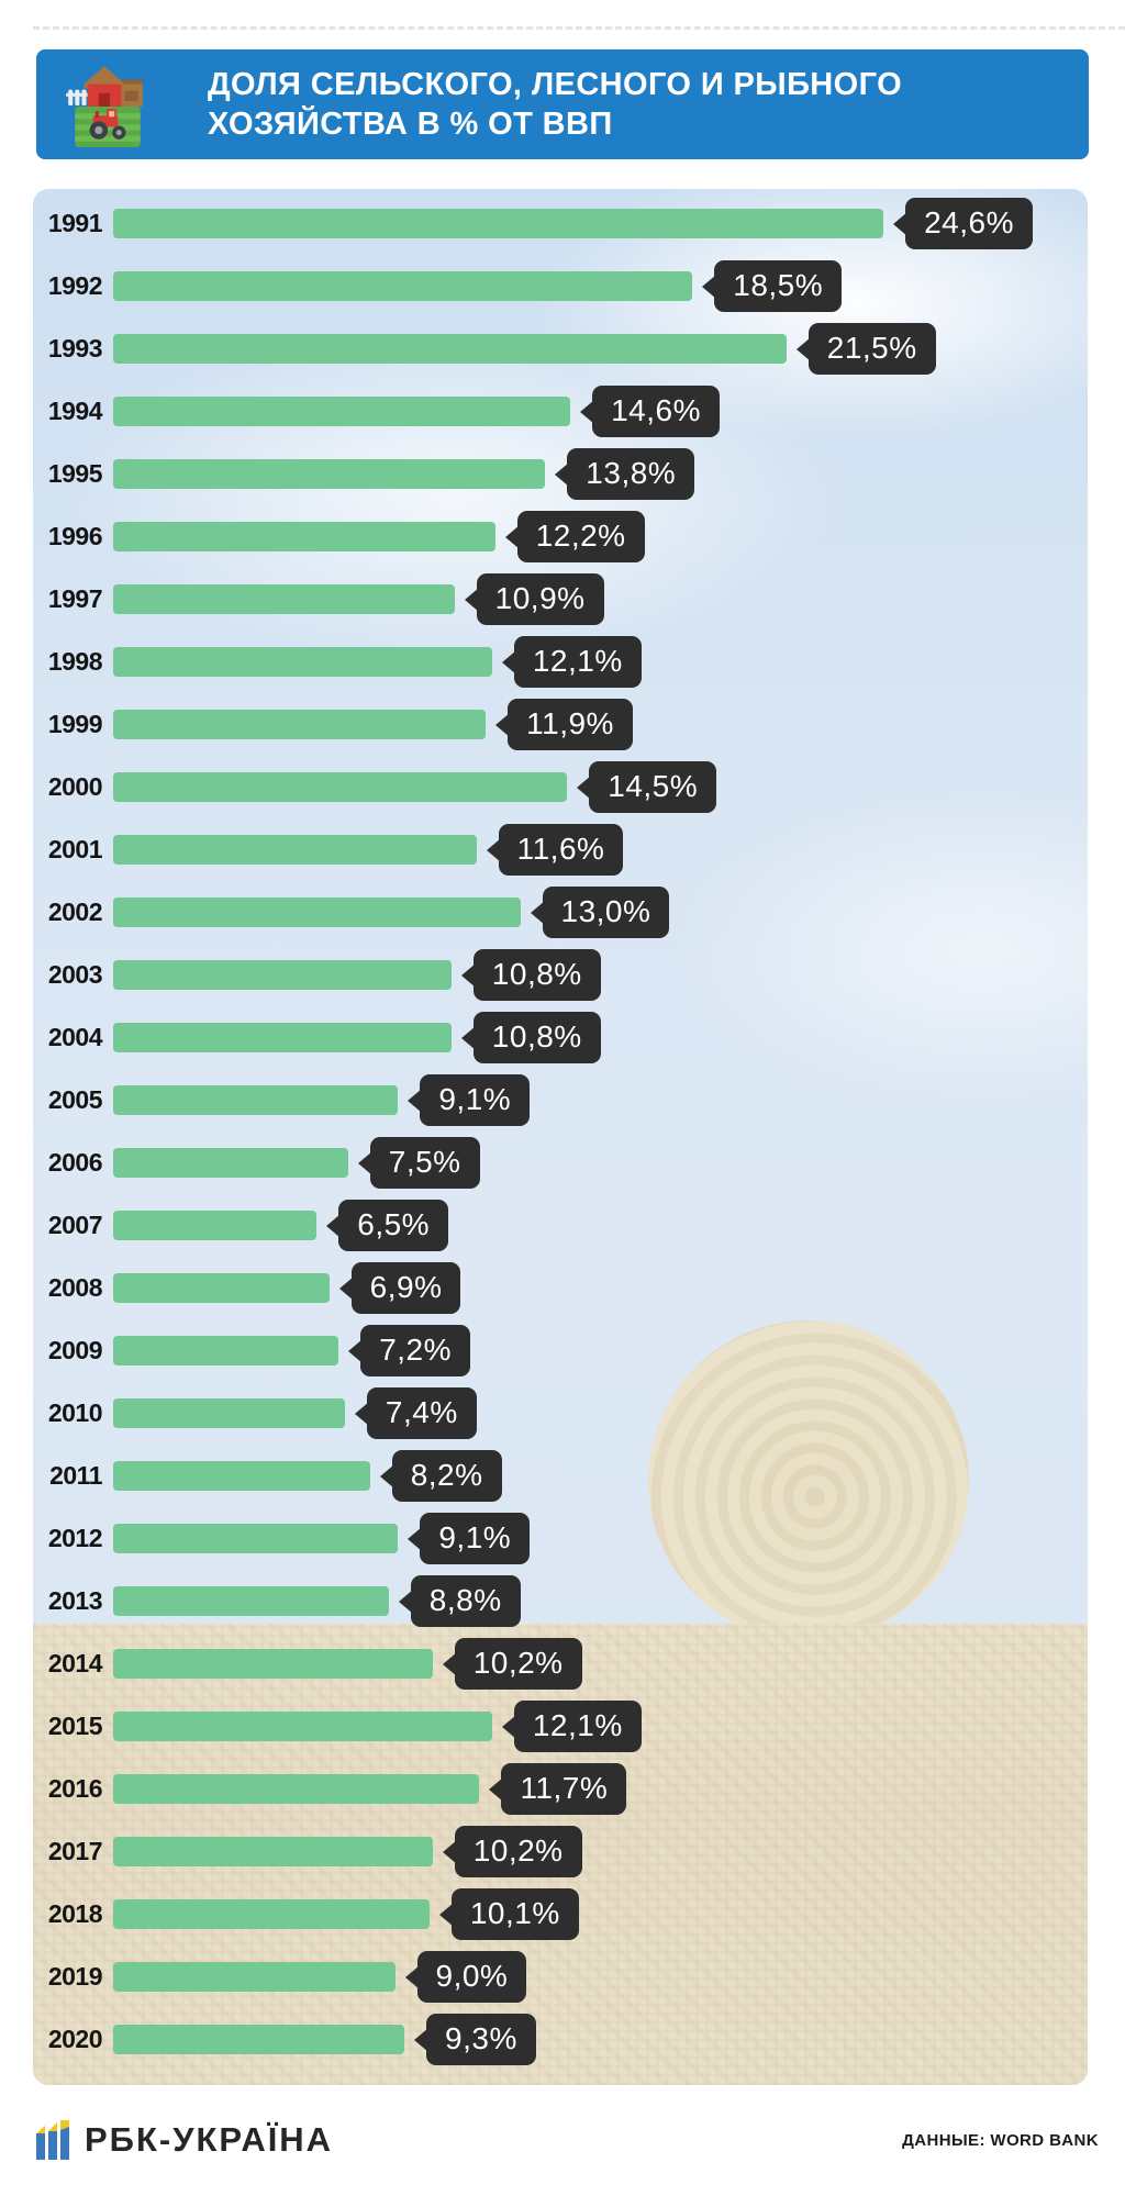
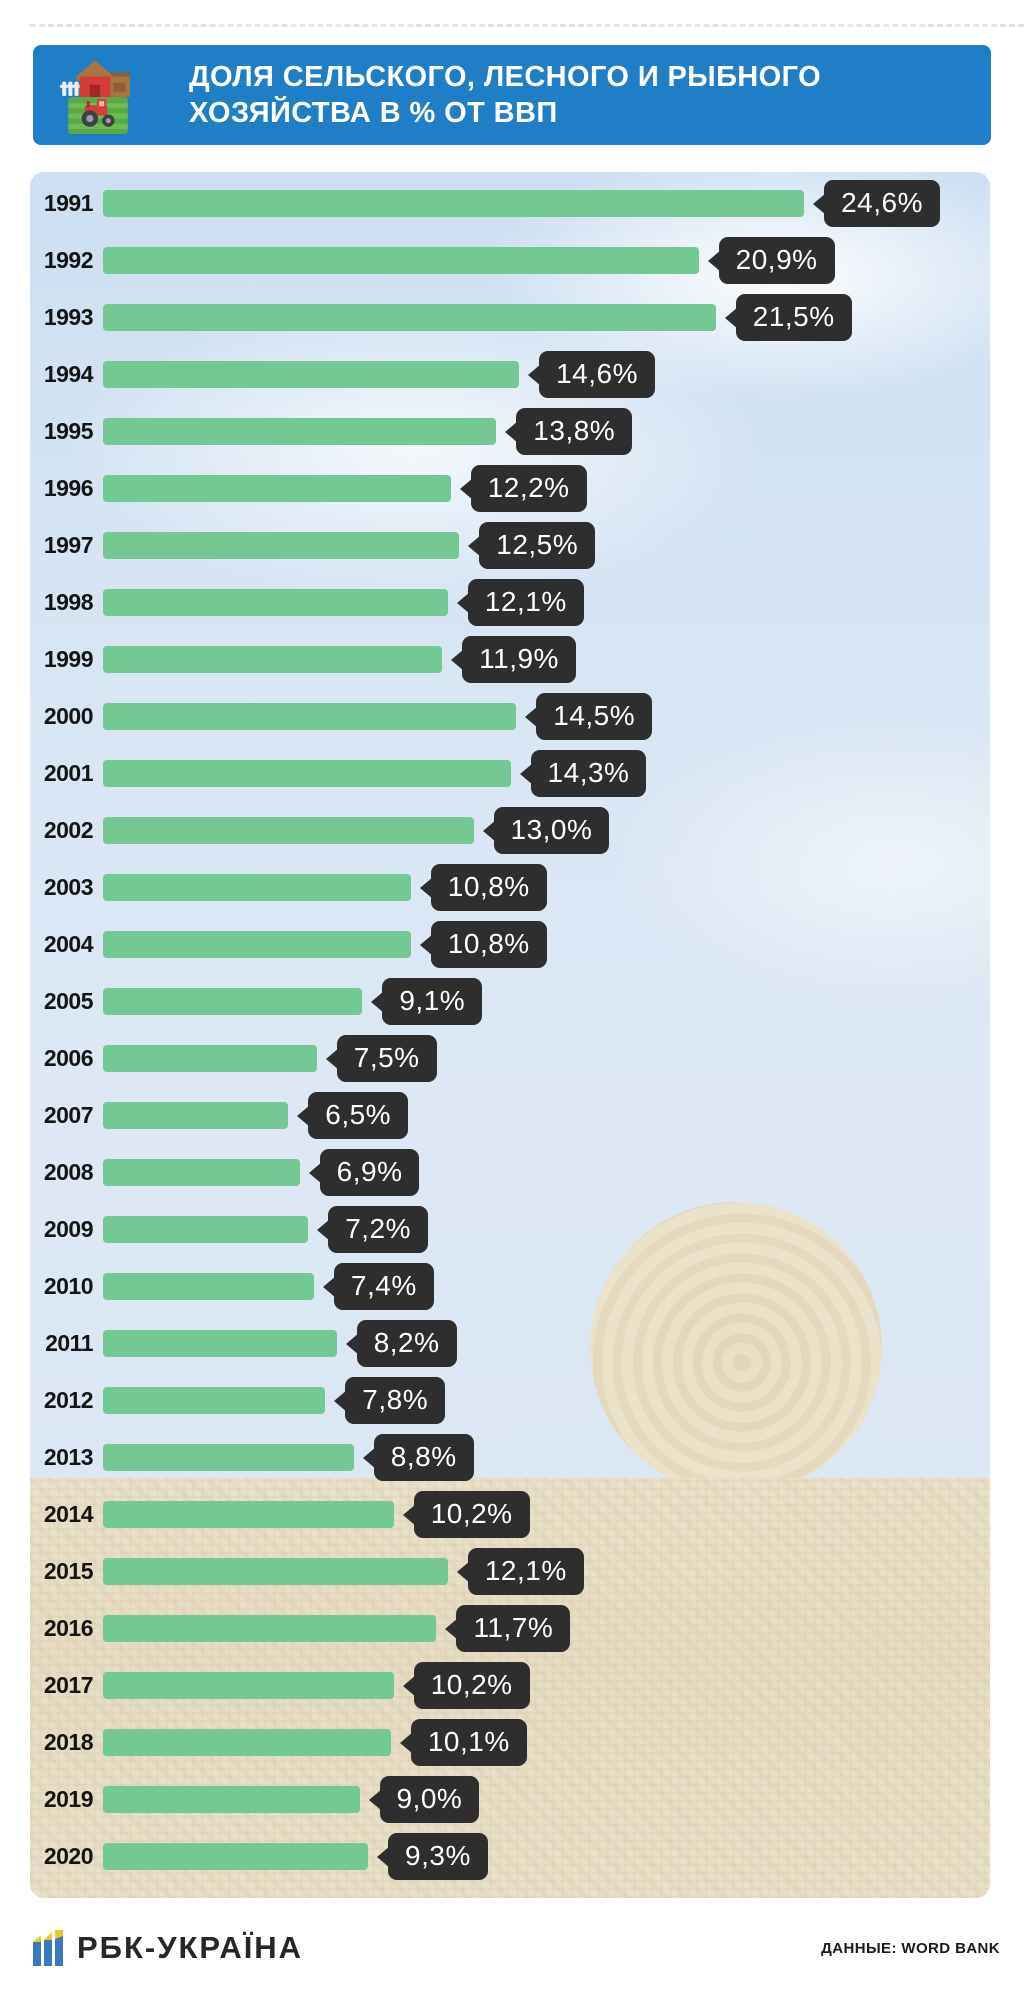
1992: 18,5% -> 20,9%
1997: 10,9% -> 12,5%
2001: 11,6% -> 14,3%
2012: 9,1% -> 7,8%
